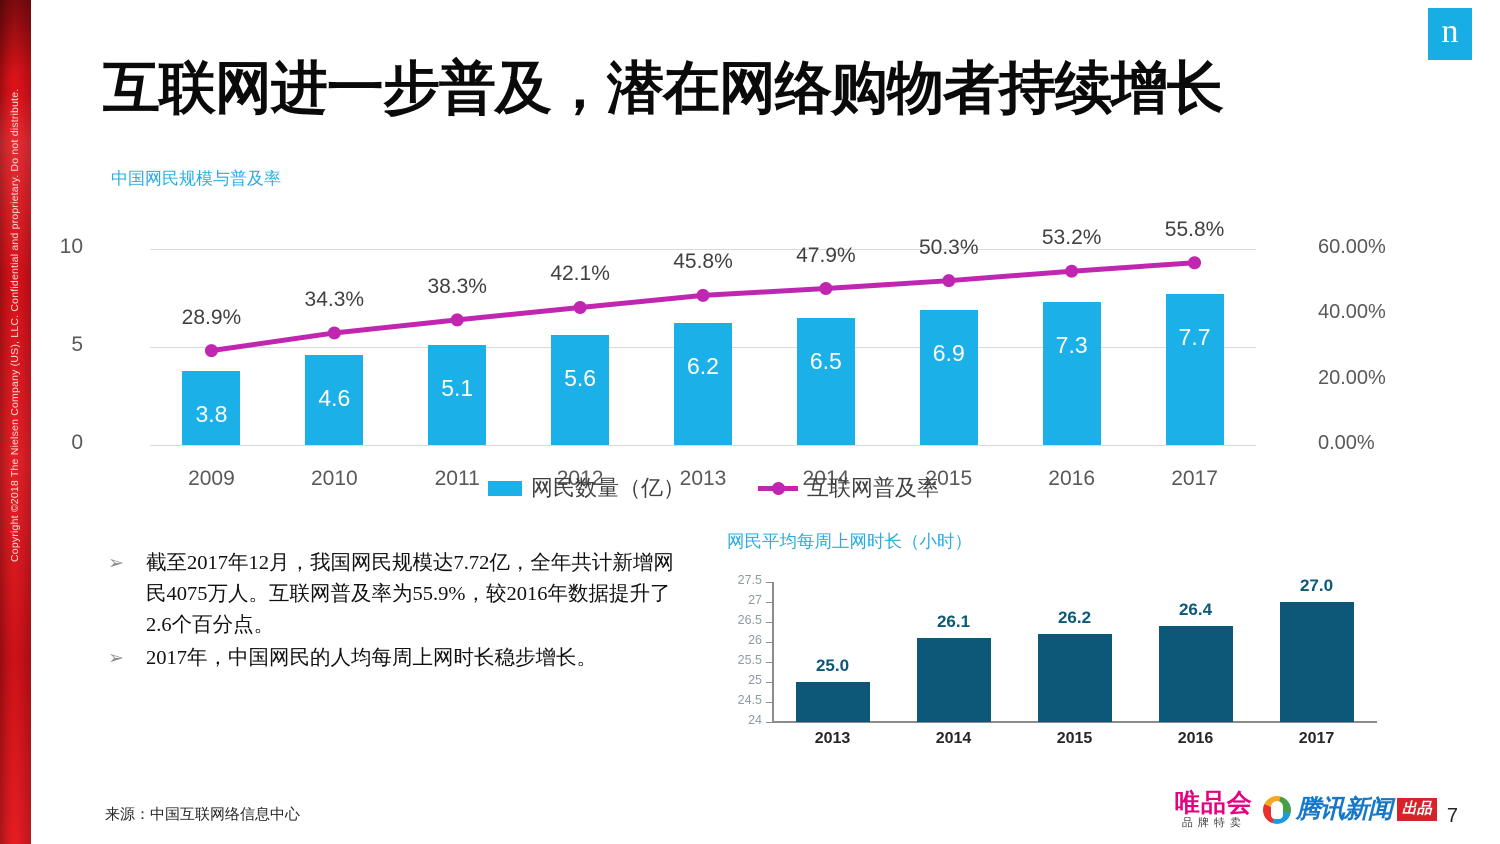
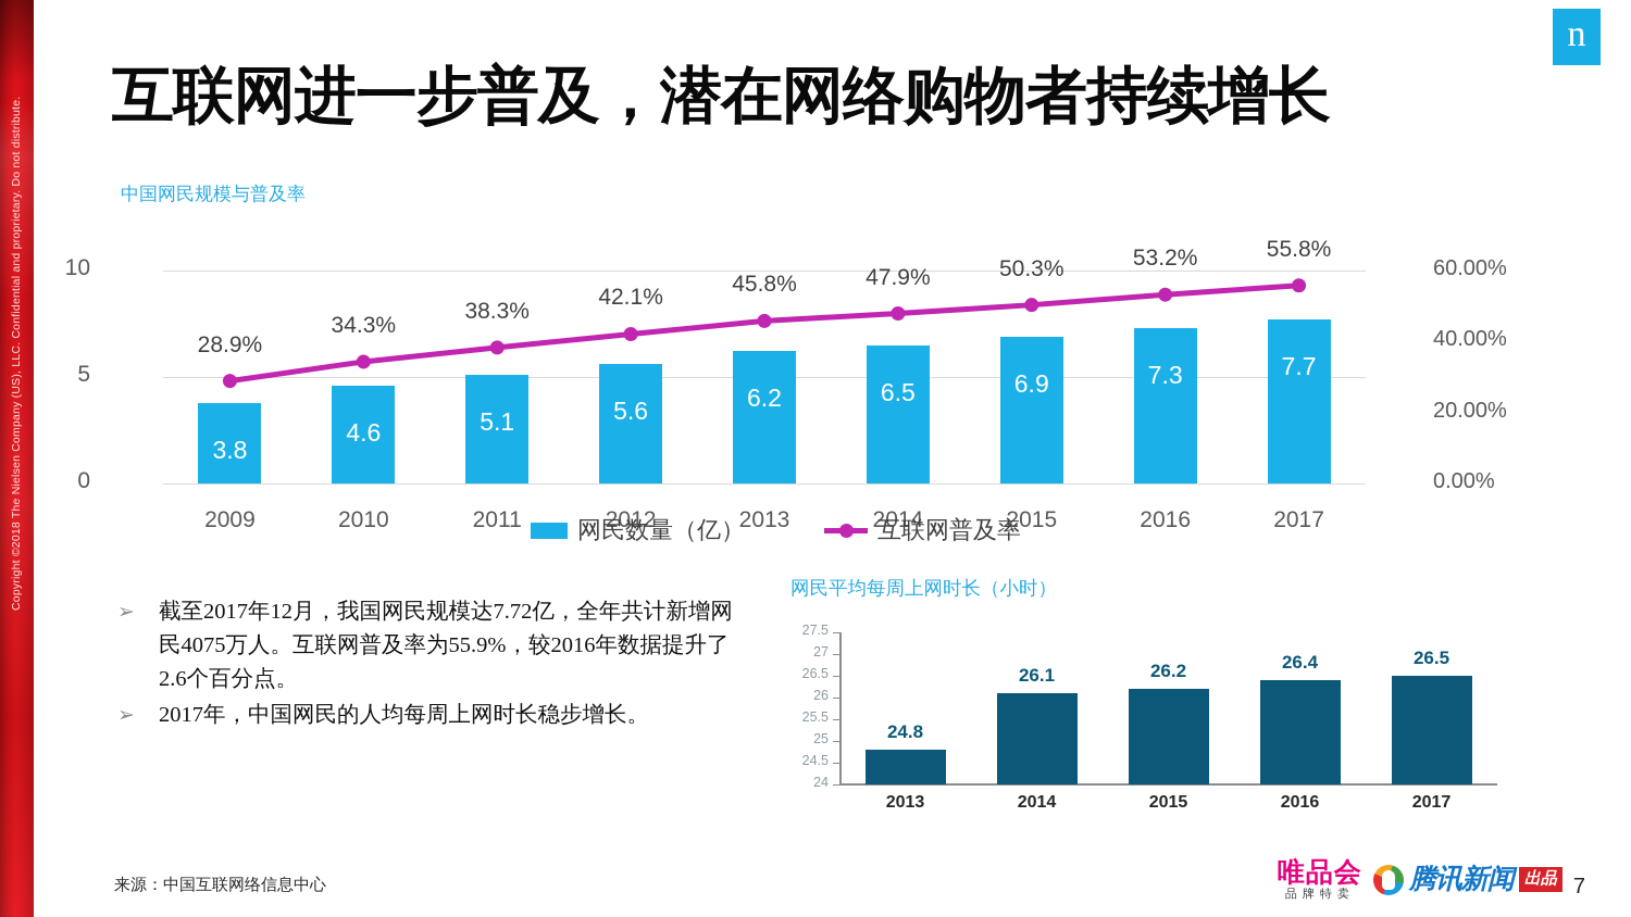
网民平均每周上网时长（小时）/2013: 25.0 -> 24.8
网民平均每周上网时长（小时）/2017: 27.0 -> 26.5
